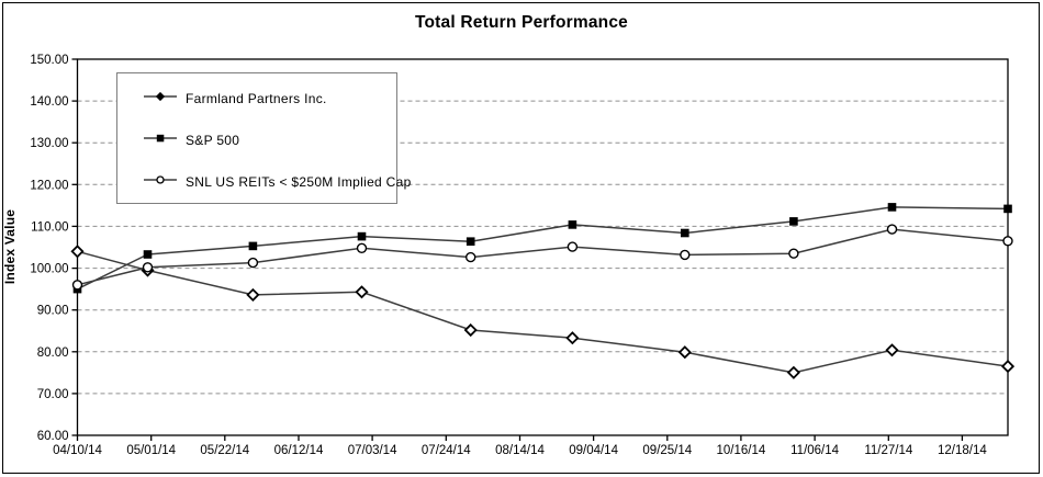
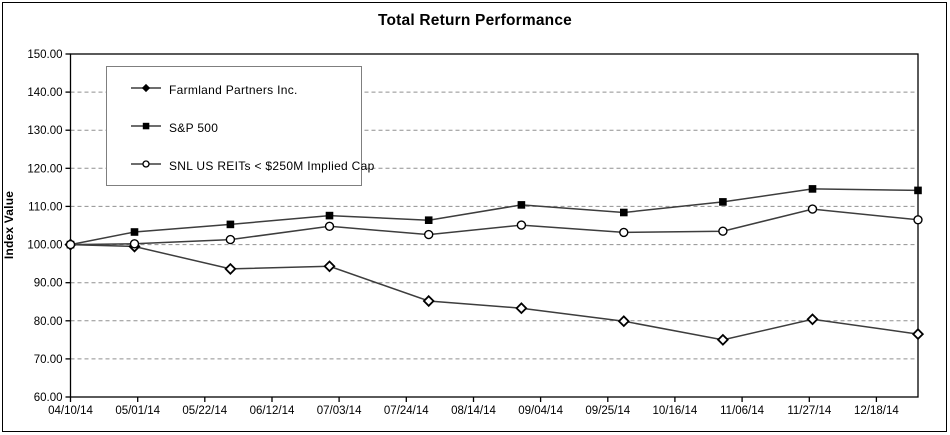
Farmland Partners Inc./04/10/14: 104 -> 100
S&P 500/04/10/14: 95 -> 100
SNL US REITs < $250M Implied Cap/04/10/14: 96 -> 100
